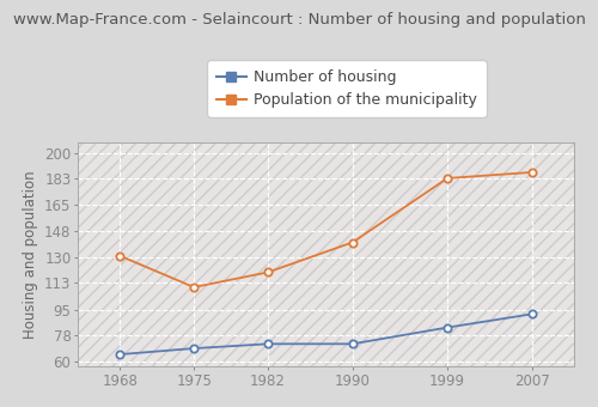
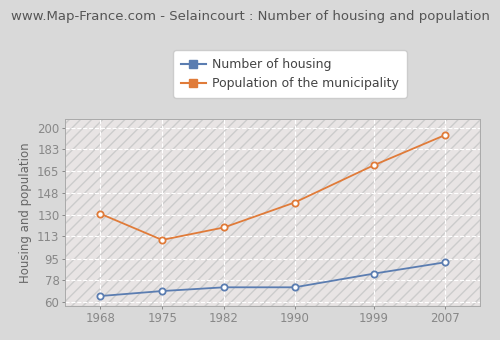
Population of the municipality/1999: 183 -> 170
Population of the municipality/2007: 187 -> 194
